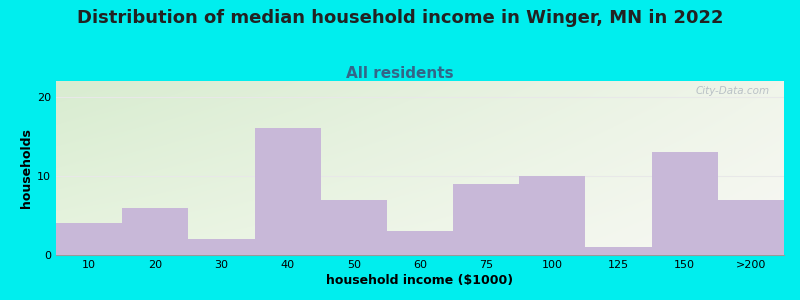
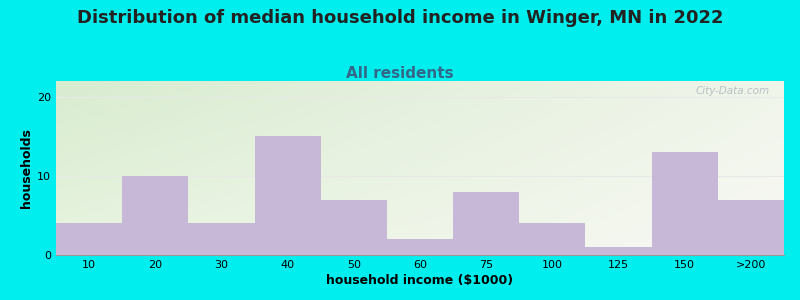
20: 6 -> 10
30: 2 -> 4
40: 16 -> 15
60: 3 -> 2
75: 9 -> 8
100: 10 -> 4
